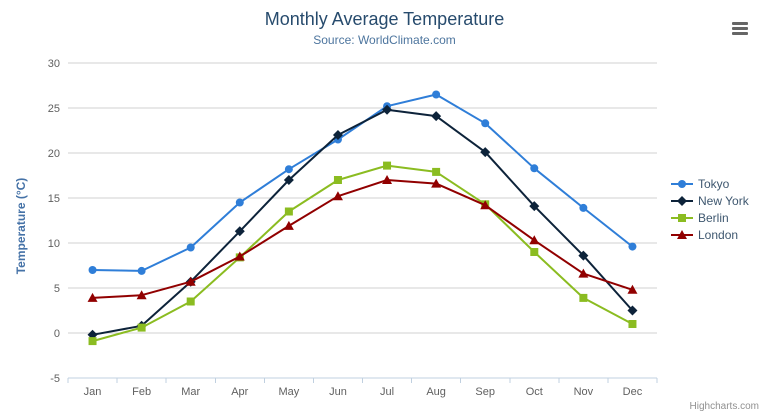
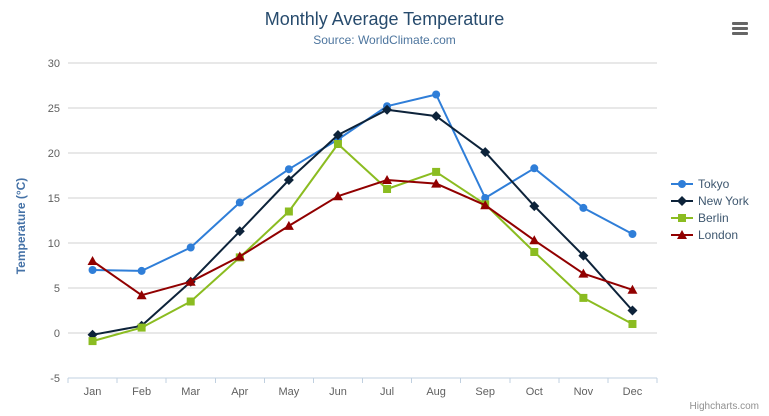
London/Jan: 4 -> 8
Berlin/Jun: 17 -> 21
Berlin/Jul: 19 -> 16
Tokyo/Sep: 23 -> 15
Tokyo/Dec: 10 -> 11
